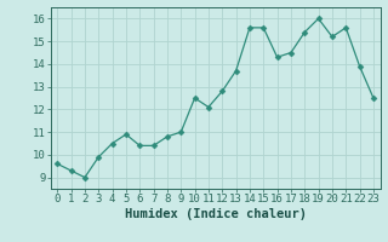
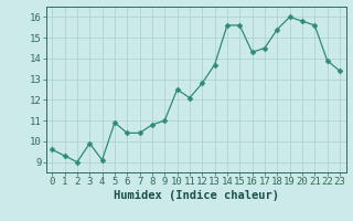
4: 10.5 -> 9.1
20: 15.2 -> 15.8
23: 12.5 -> 13.4
